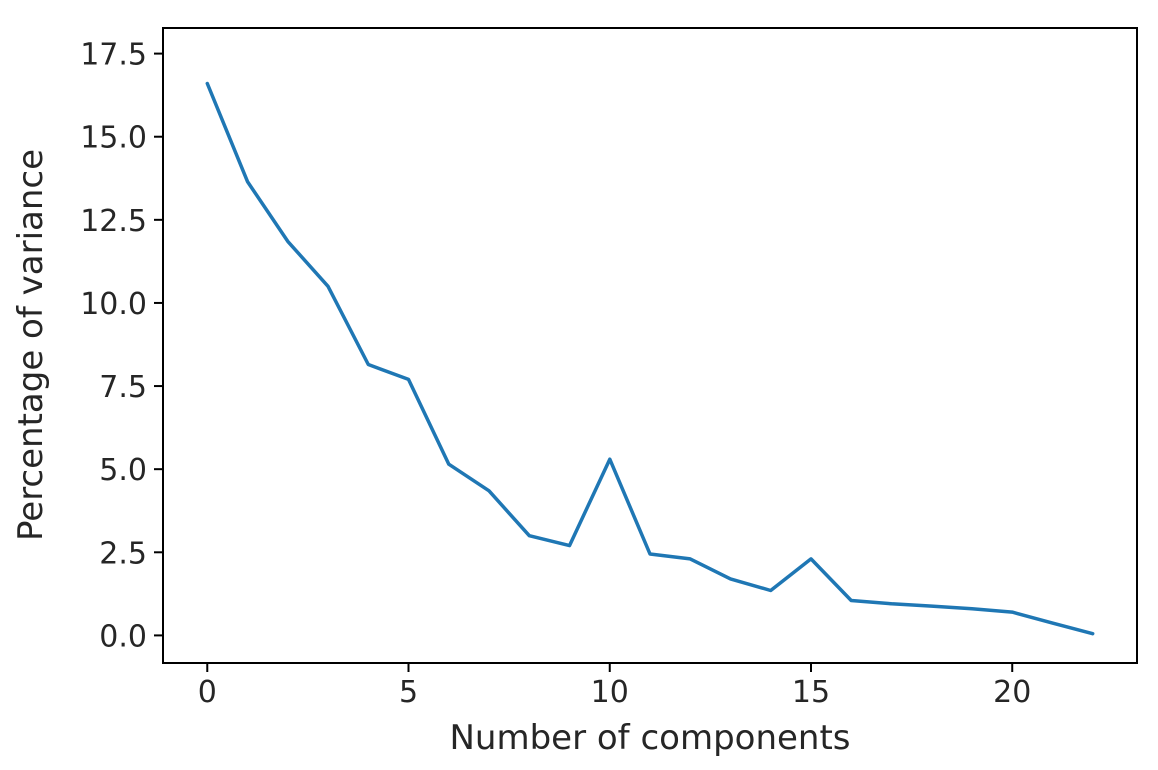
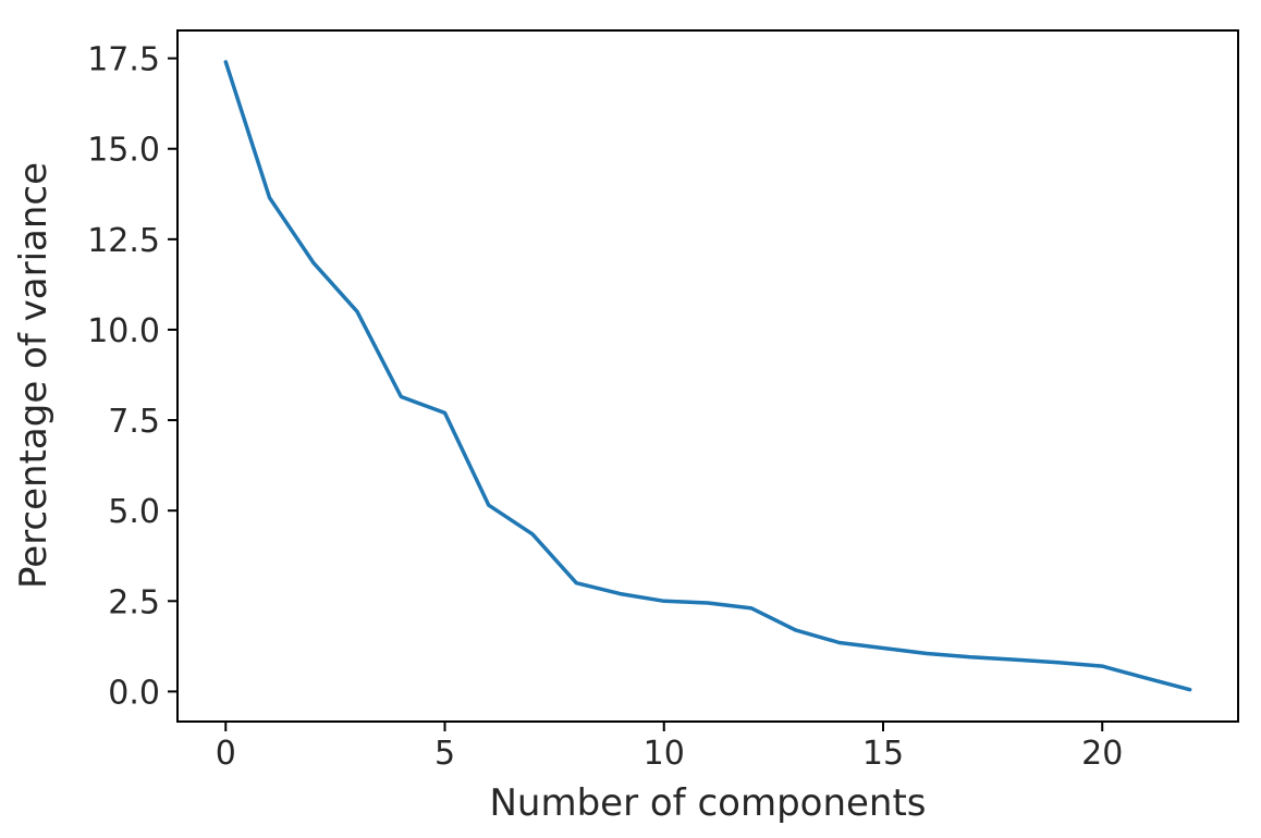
0: 16.6 -> 17.4
10: 5.3 -> 2.5
15: 2.3 -> 1.2
